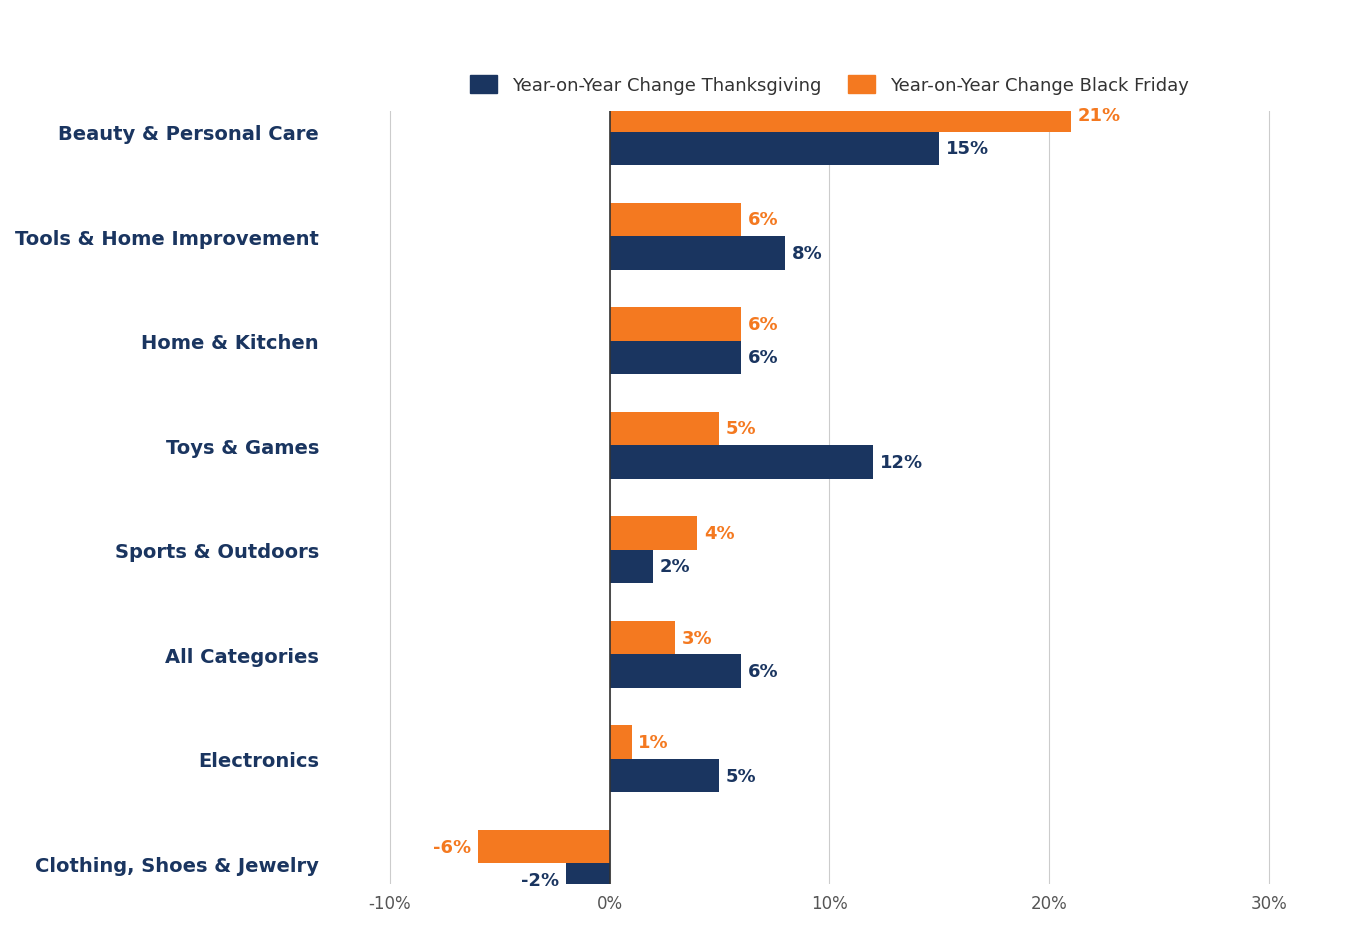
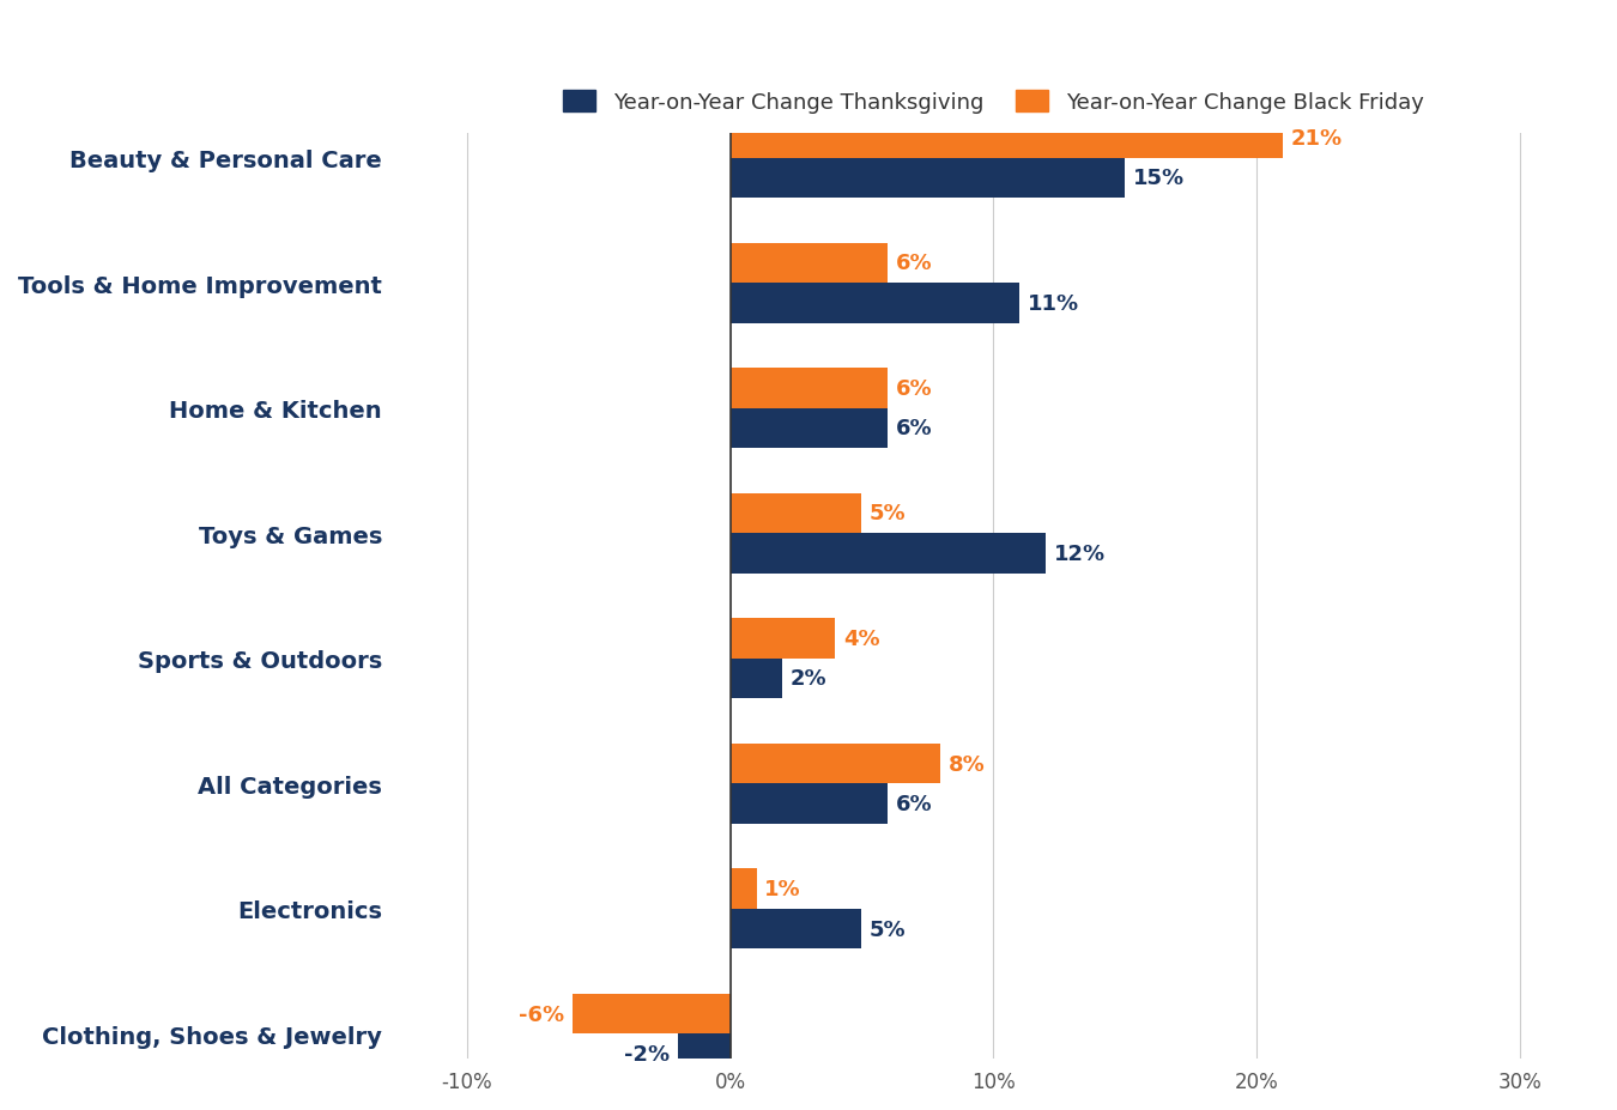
Year-on-Year Change Thanksgiving/Tools & Home Improvement: 8% -> 11%
Year-on-Year Change Black Friday/All Categories: 3% -> 8%
